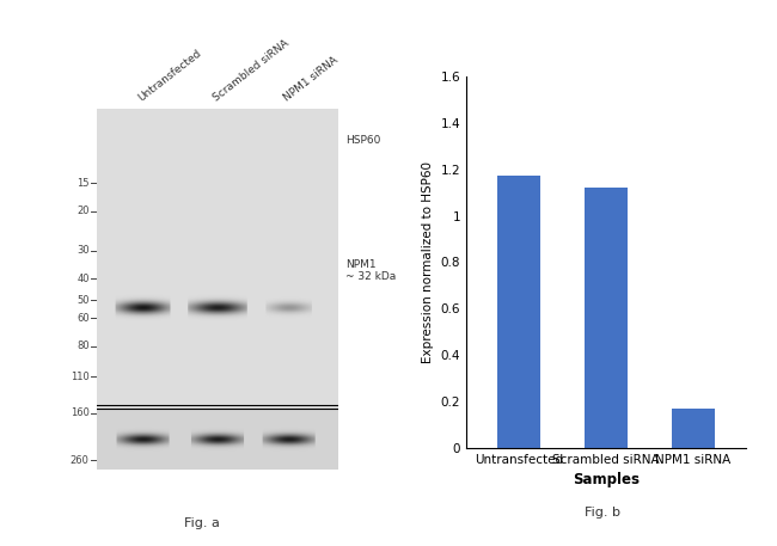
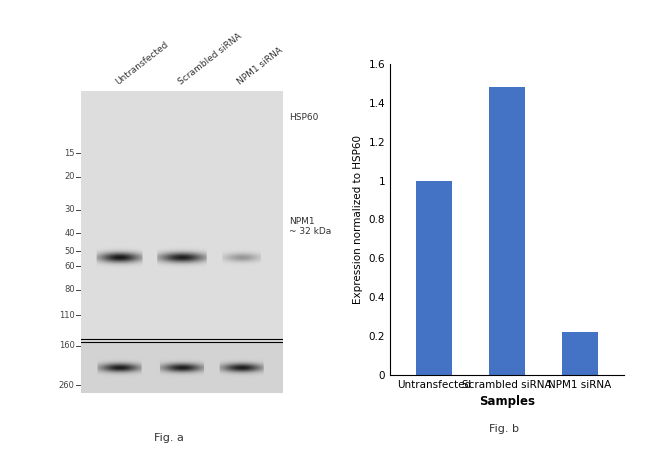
Untransfected: 1.17 -> 1.00
Scrambled siRNA: 1.12 -> 1.48
NPM1 siRNA: 0.17 -> 0.22
